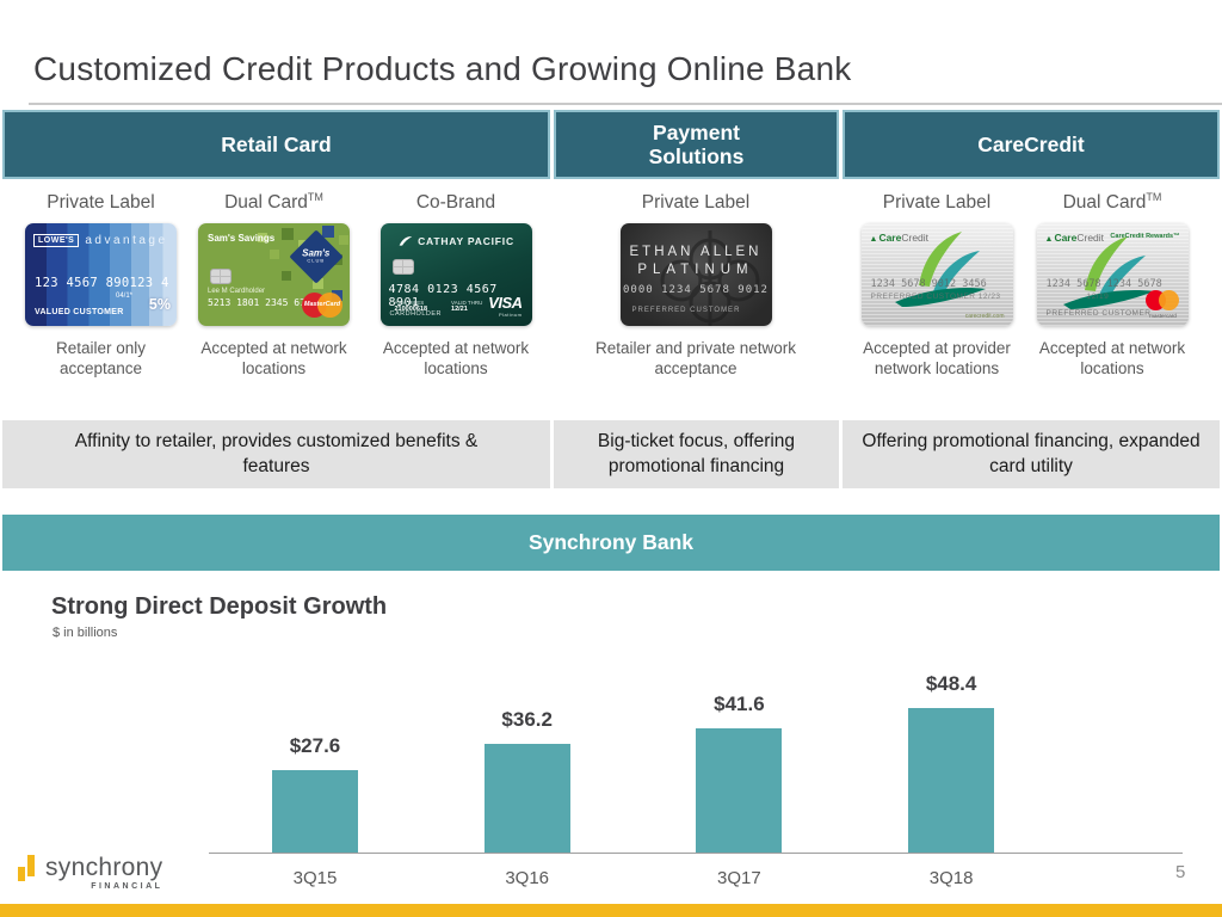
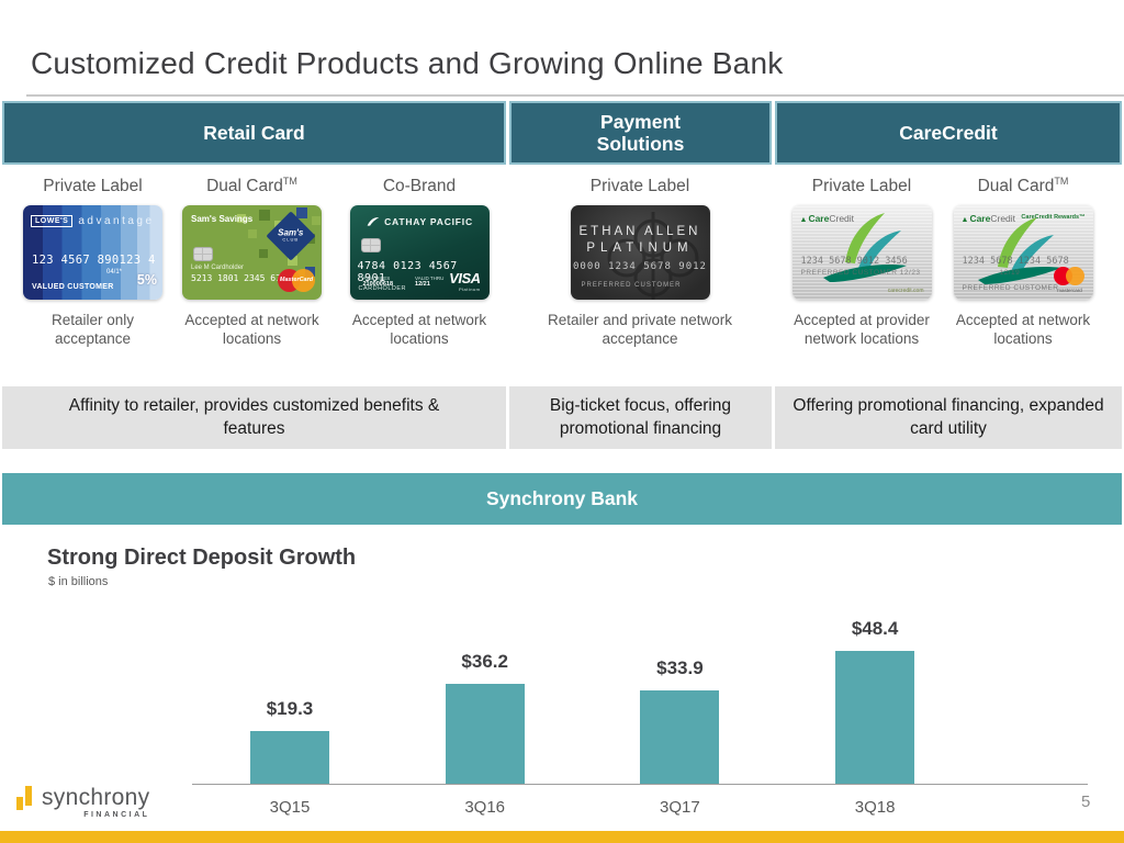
3Q15: $27.6 -> $19.3
3Q17: $41.6 -> $33.9
